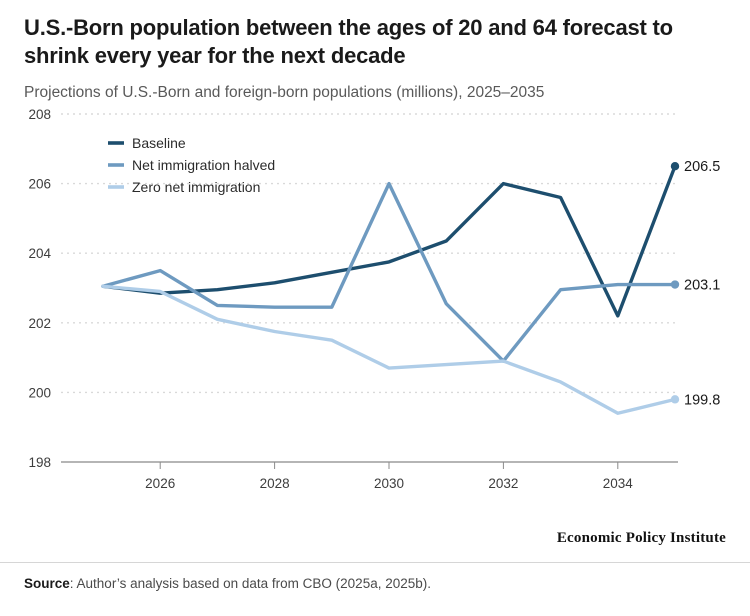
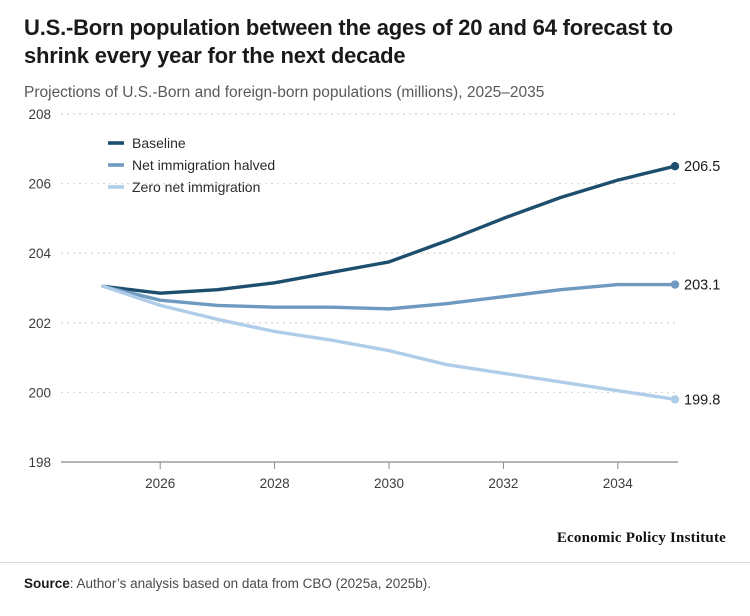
Net immigration halved/2026: 203.5 -> 202.7
Zero net immigration/2026: 202.9 -> 202.5
Net immigration halved/2030: 206.0 -> 202.4
Zero net immigration/2030: 200.7 -> 201.2
Baseline/2032: 206.0 -> 205.0
Net immigration halved/2032: 200.9 -> 202.8
Zero net immigration/2032: 200.9 -> 200.6
Baseline/2034: 202.2 -> 206.1
Zero net immigration/2034: 199.4 -> 200.1
